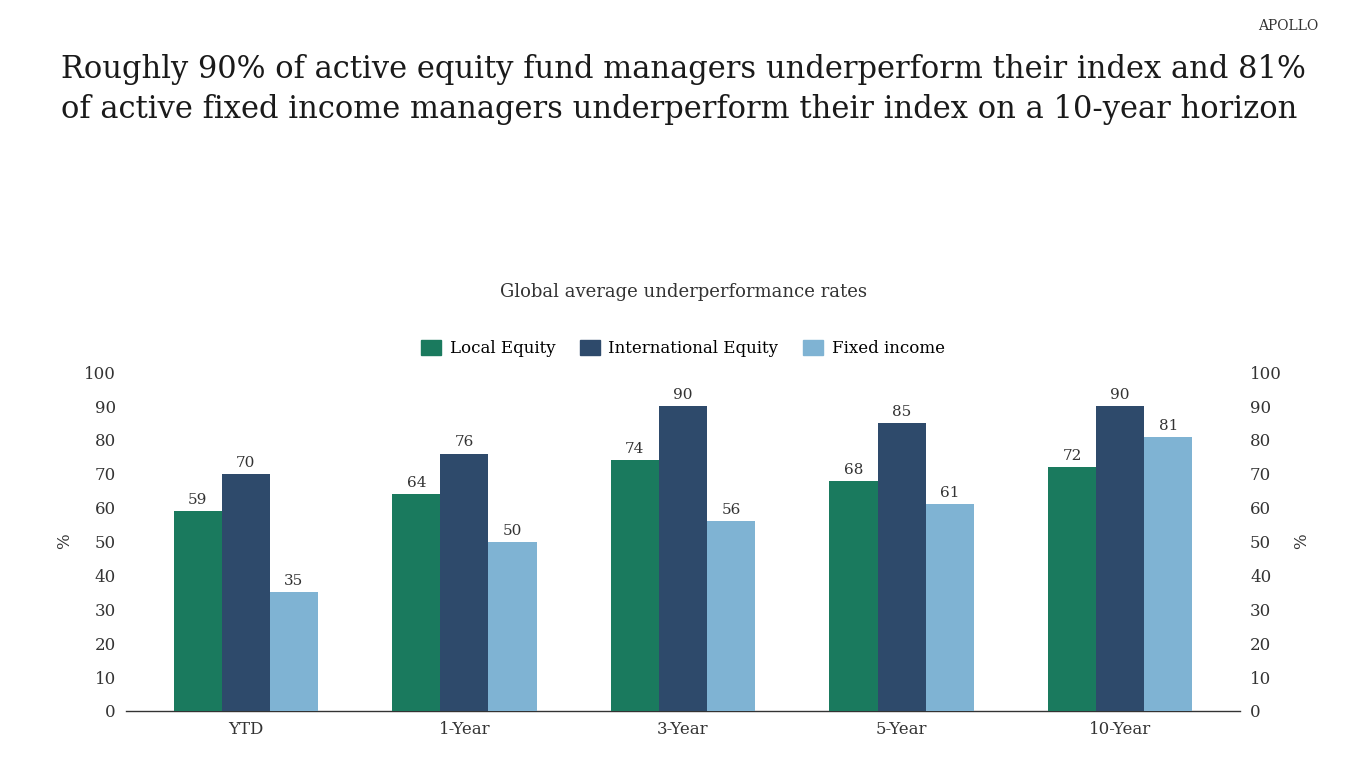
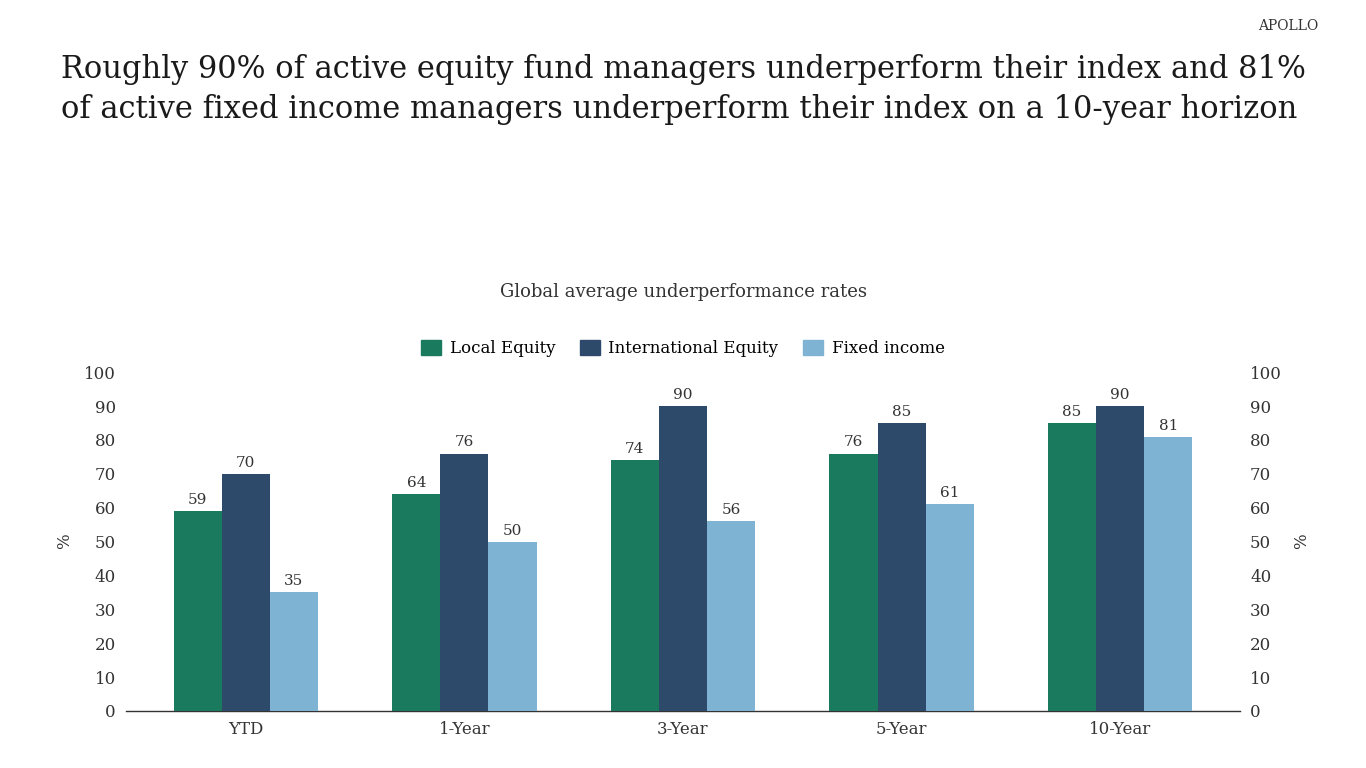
Local Equity/5-Year: 68 -> 76
Local Equity/10-Year: 72 -> 85
